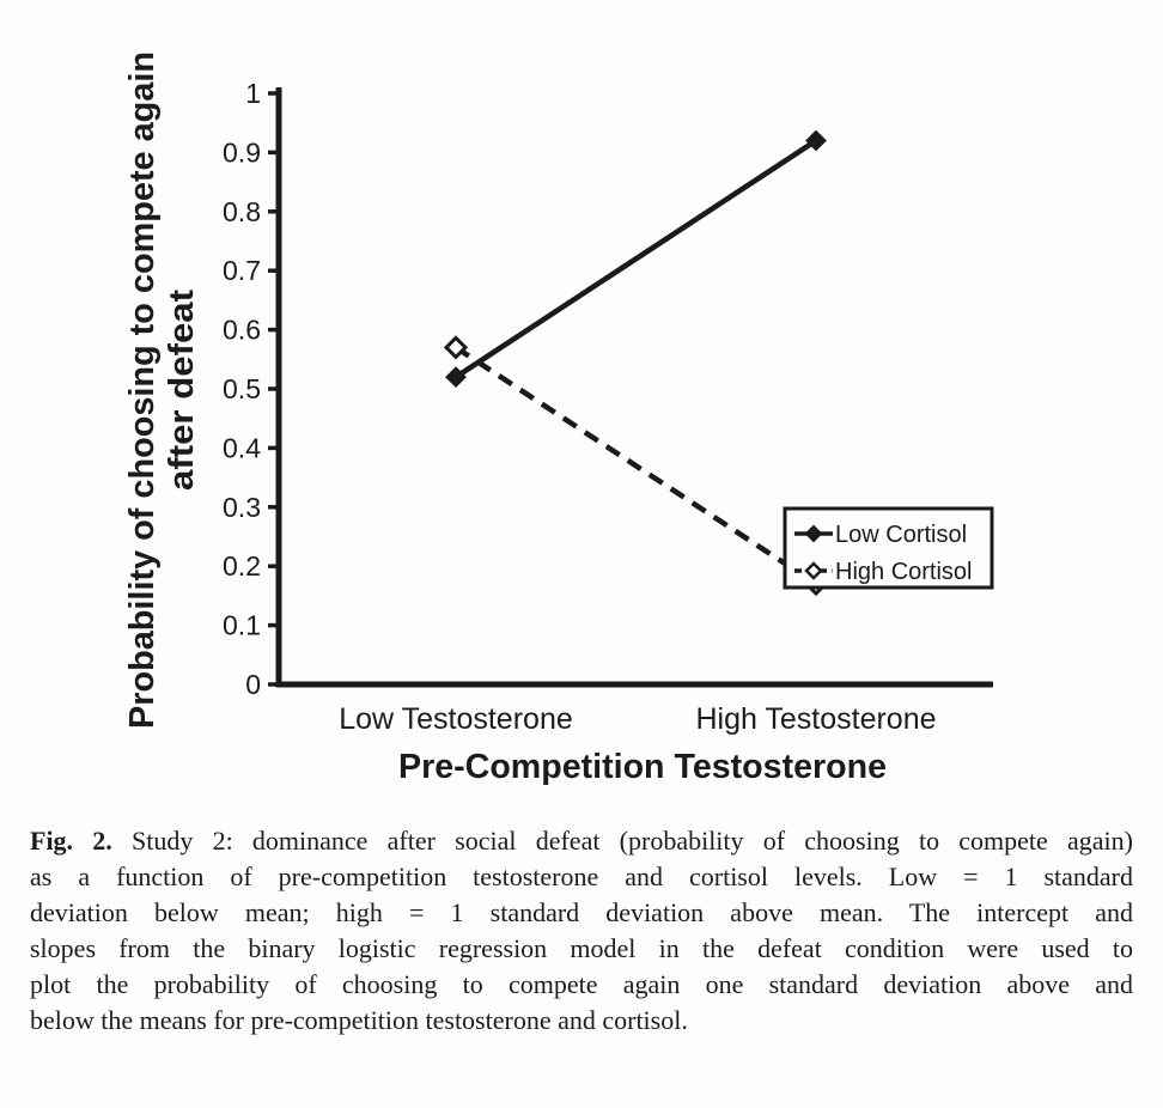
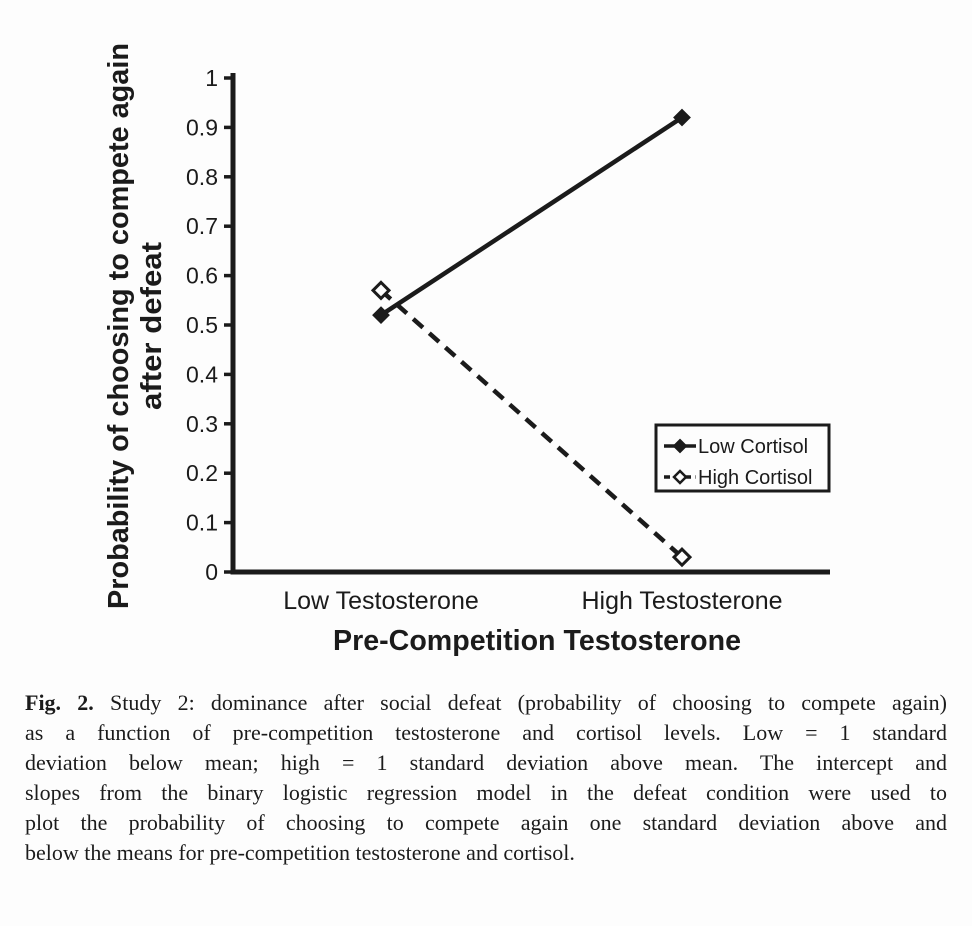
High Cortisol/High Testosterone: 0.17 -> 0.03
